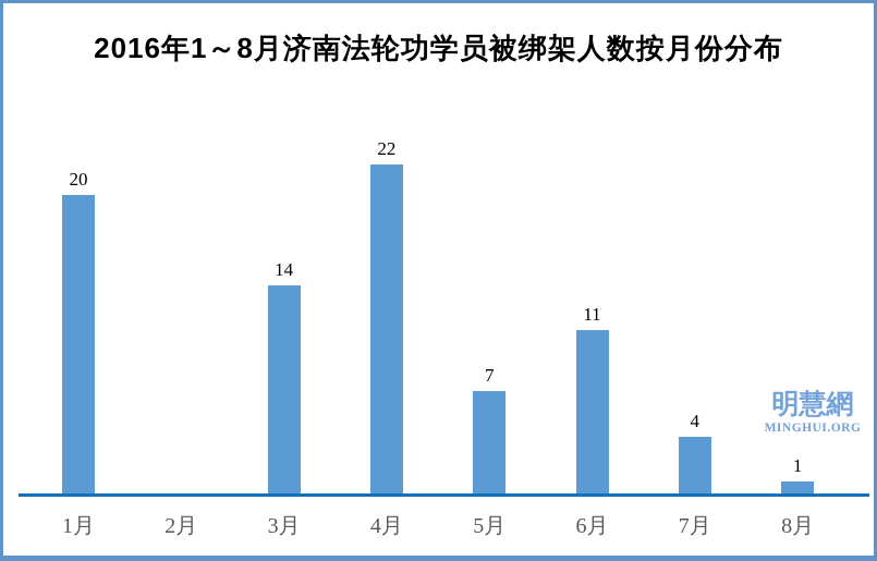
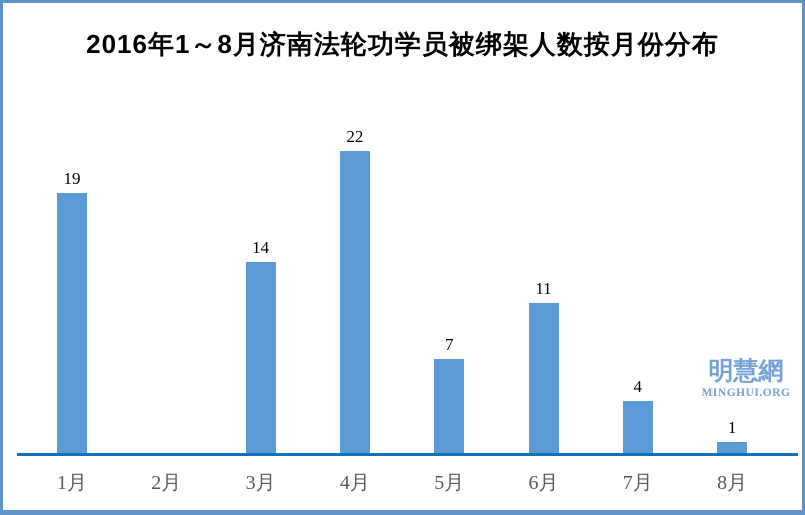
1月: 20 -> 19
